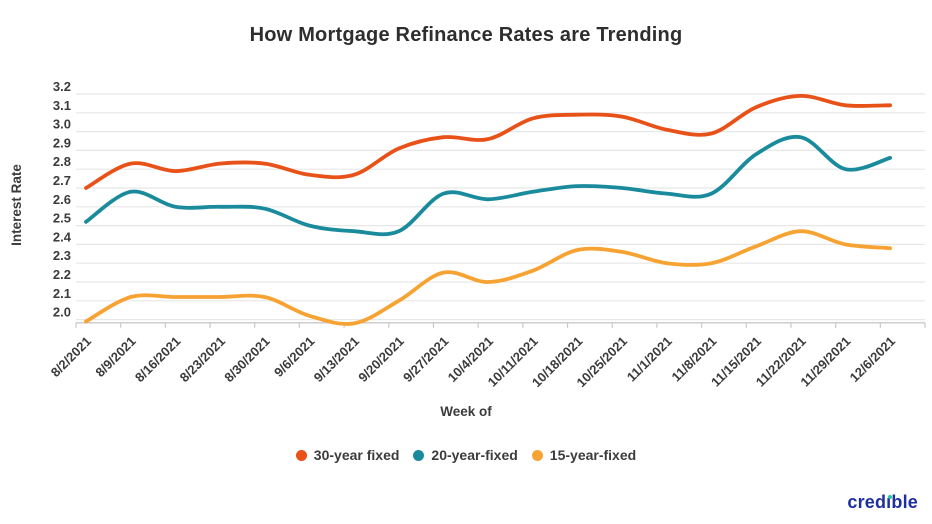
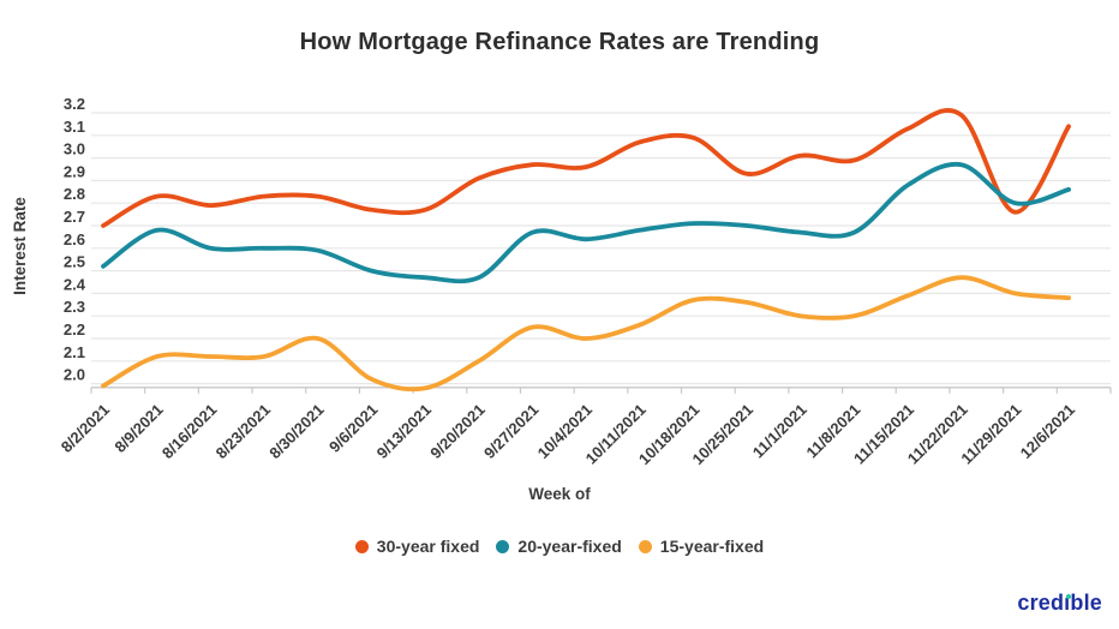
15-year-fixed/8/30/2021: 2.12 -> 2.20
30-year fixed/10/25/2021: 3.08 -> 2.93
30-year fixed/11/29/2021: 3.14 -> 2.76
